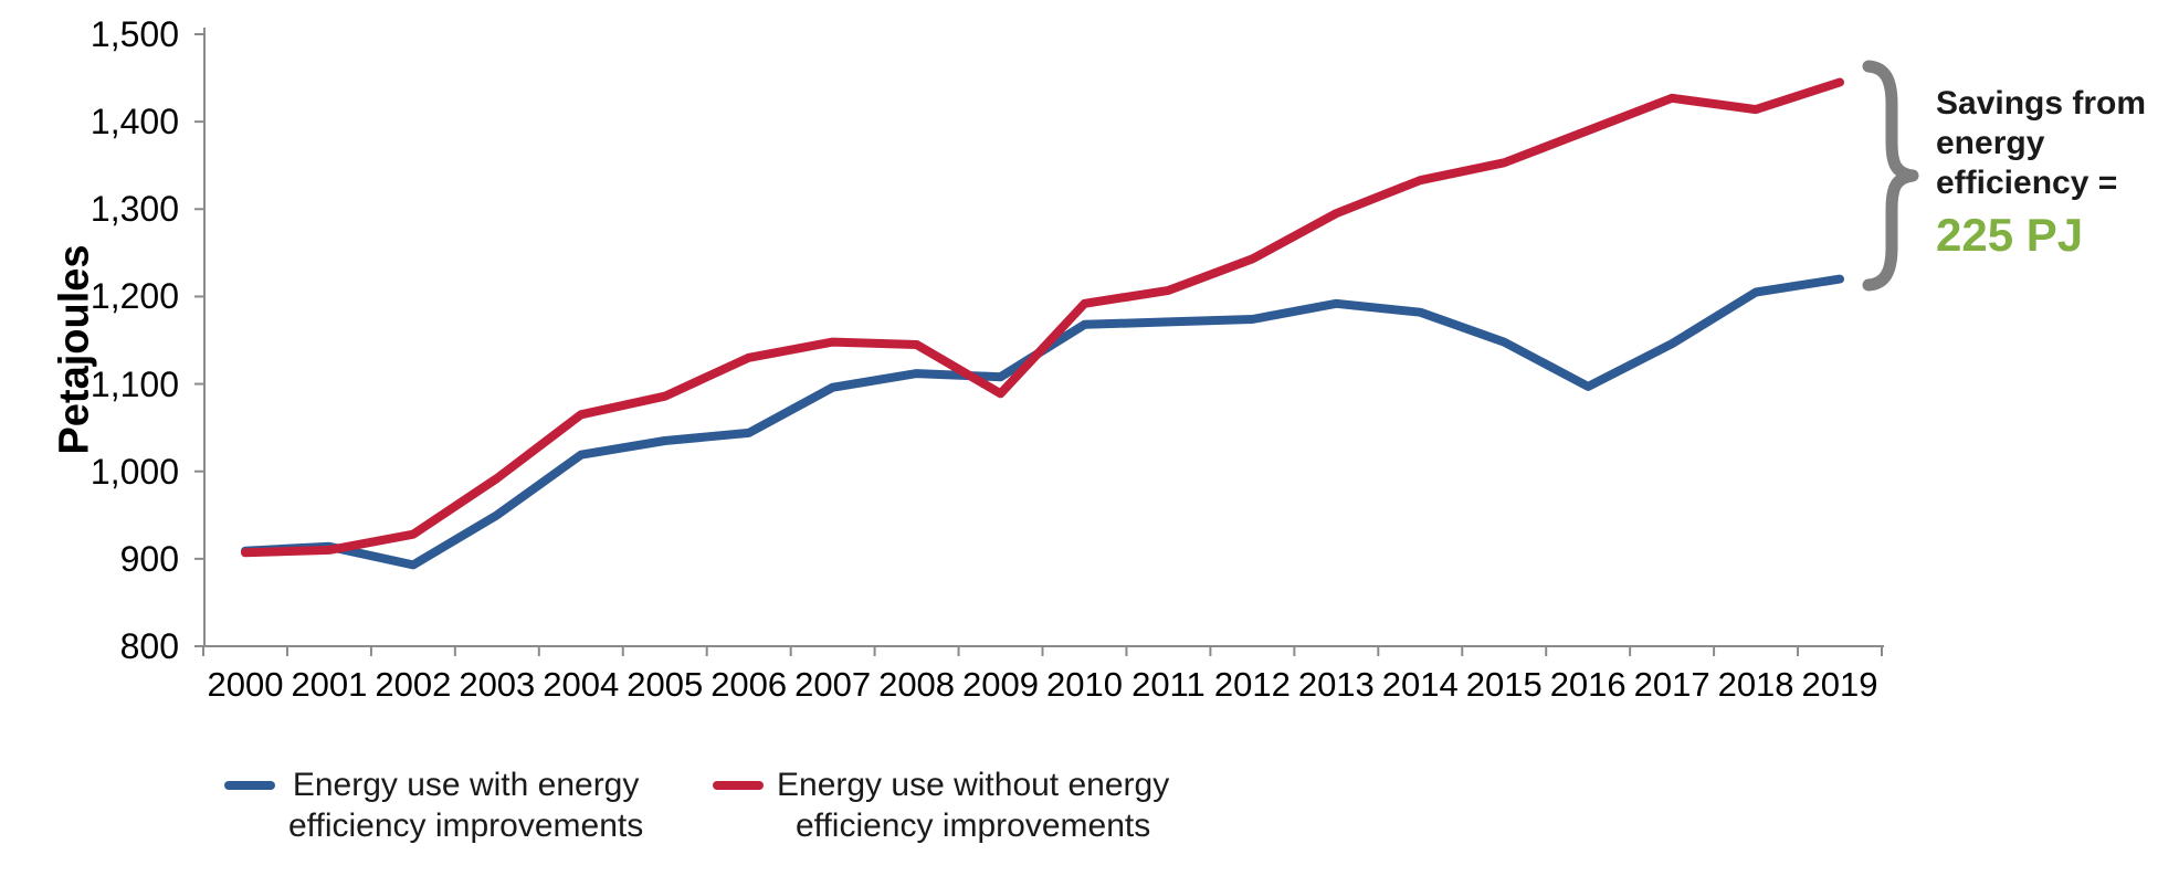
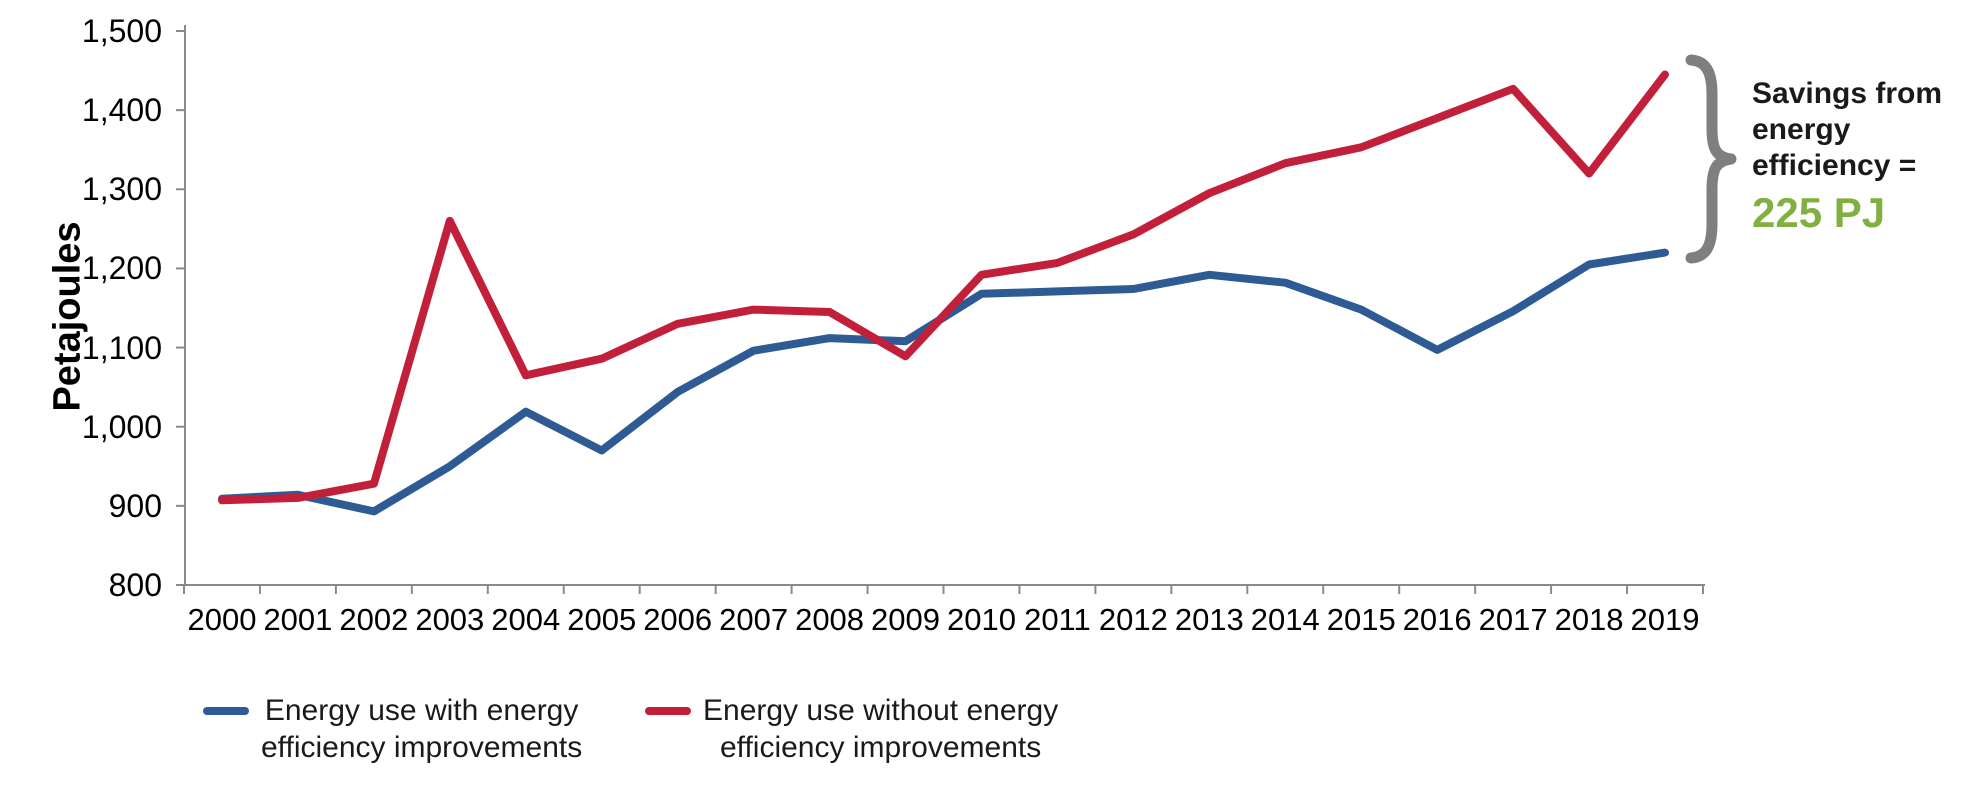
Energy use without energy efficiency improvements/2003: 990 -> 1260
Energy use with energy efficiency improvements/2005: 1040 -> 970
Energy use without energy efficiency improvements/2018: 1410 -> 1320
